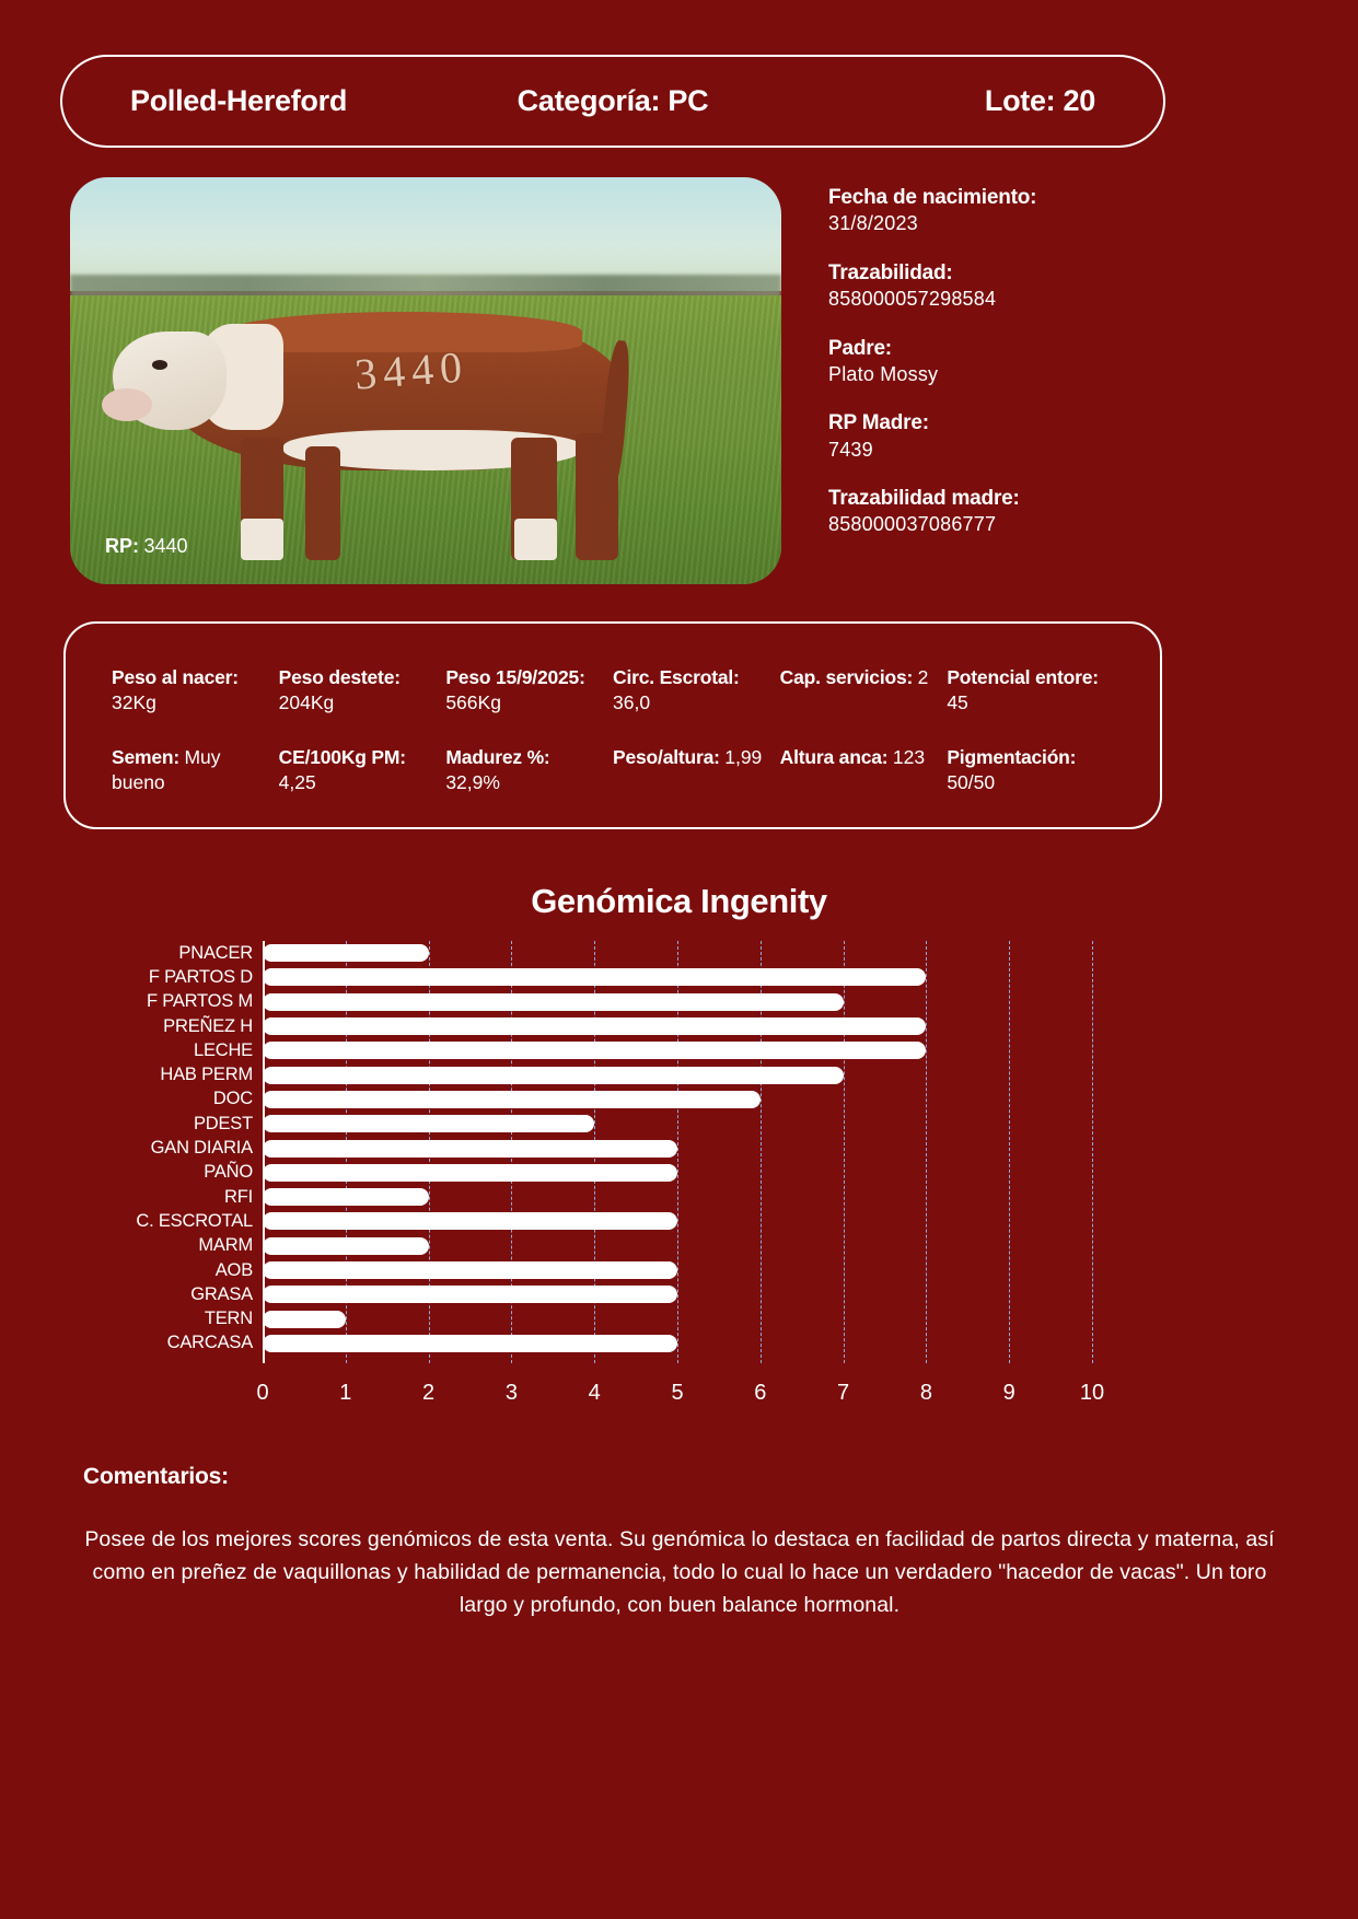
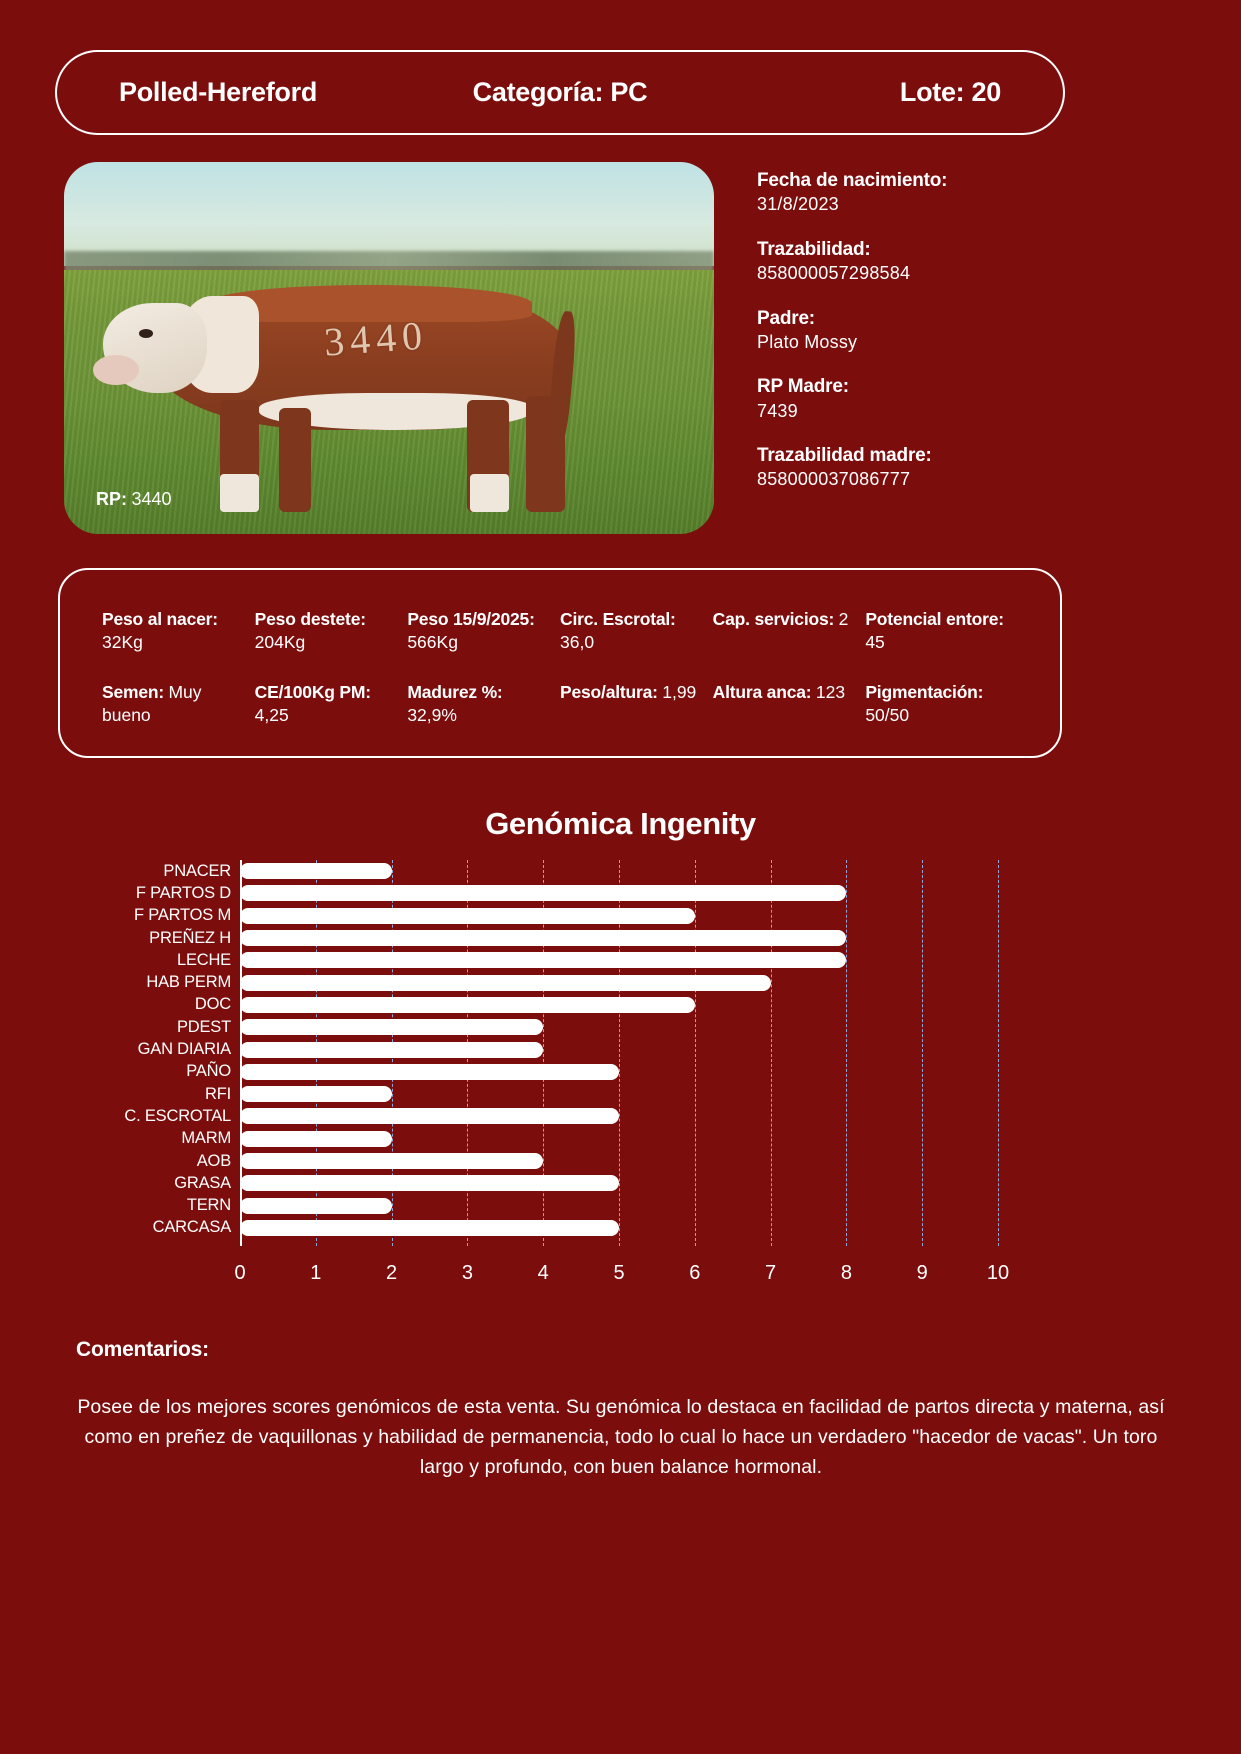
F PARTOS M: 7 -> 6
GAN DIARIA: 5 -> 4
AOB: 5 -> 4
TERN: 1 -> 2
